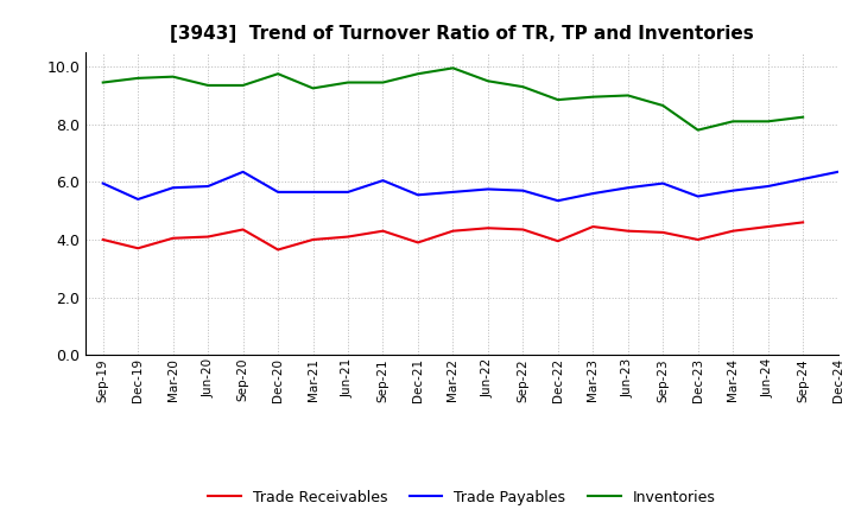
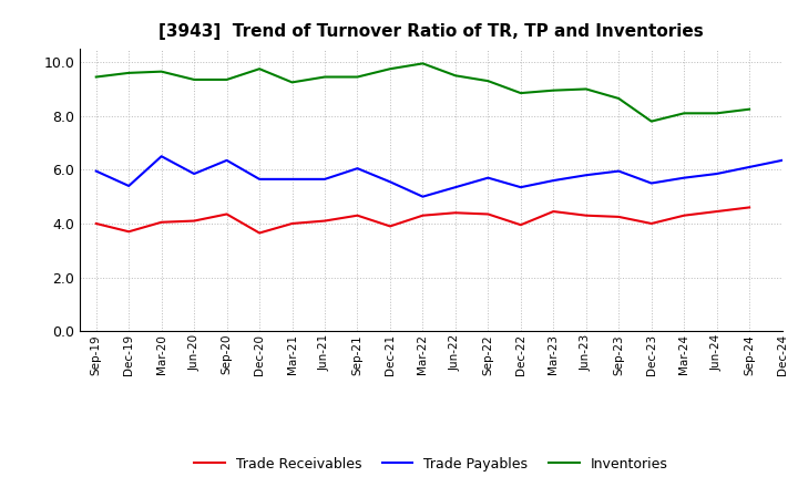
Trade Payables/Mar-20: 5.80 -> 6.50
Trade Payables/Mar-22: 5.65 -> 5.00
Trade Payables/Jun-22: 5.75 -> 5.35
